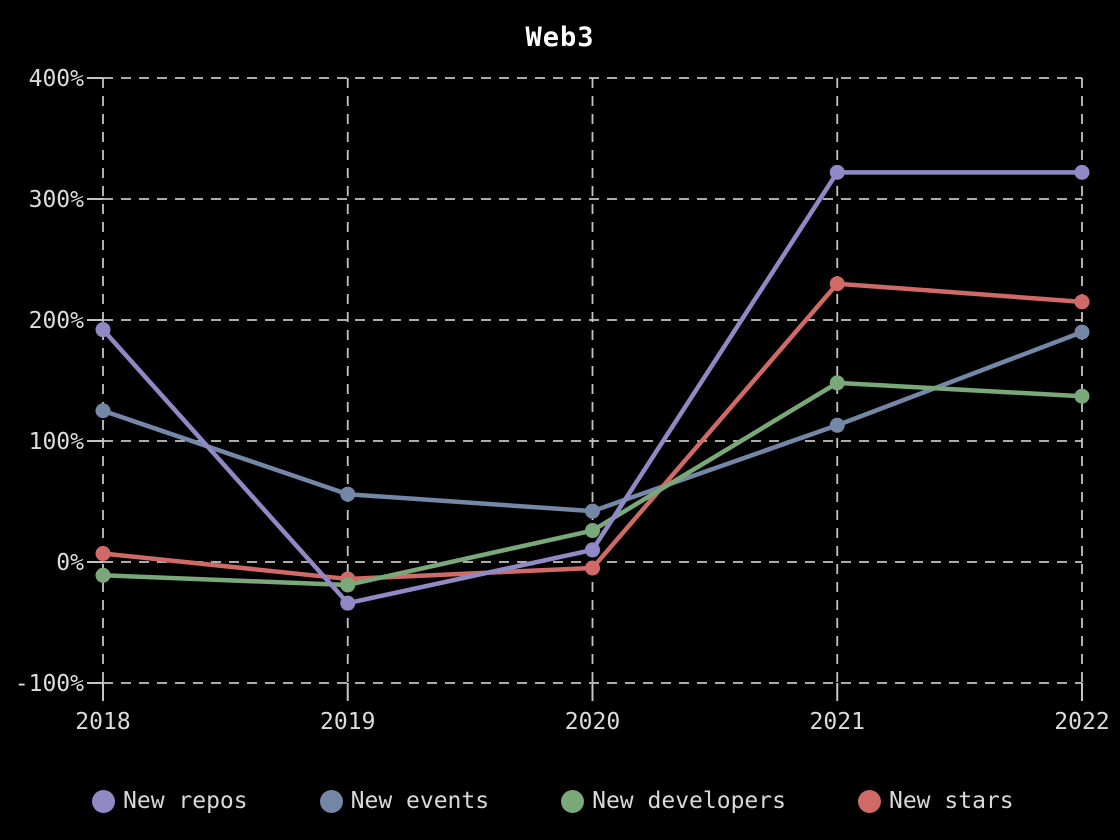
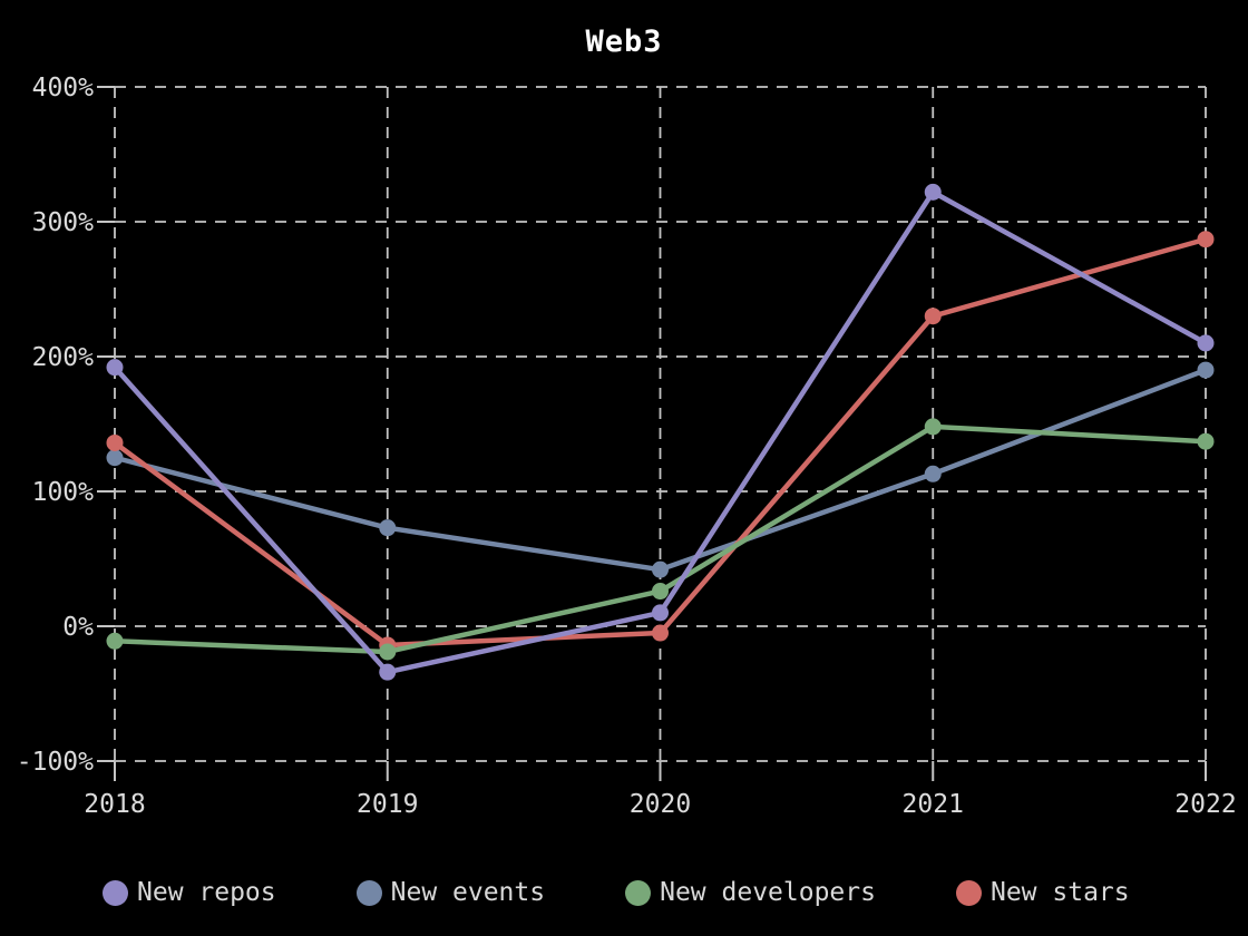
New stars/2018: 7% -> 136%
New events/2019: 56% -> 73%
New repos/2022: 322% -> 210%
New stars/2022: 215% -> 287%
